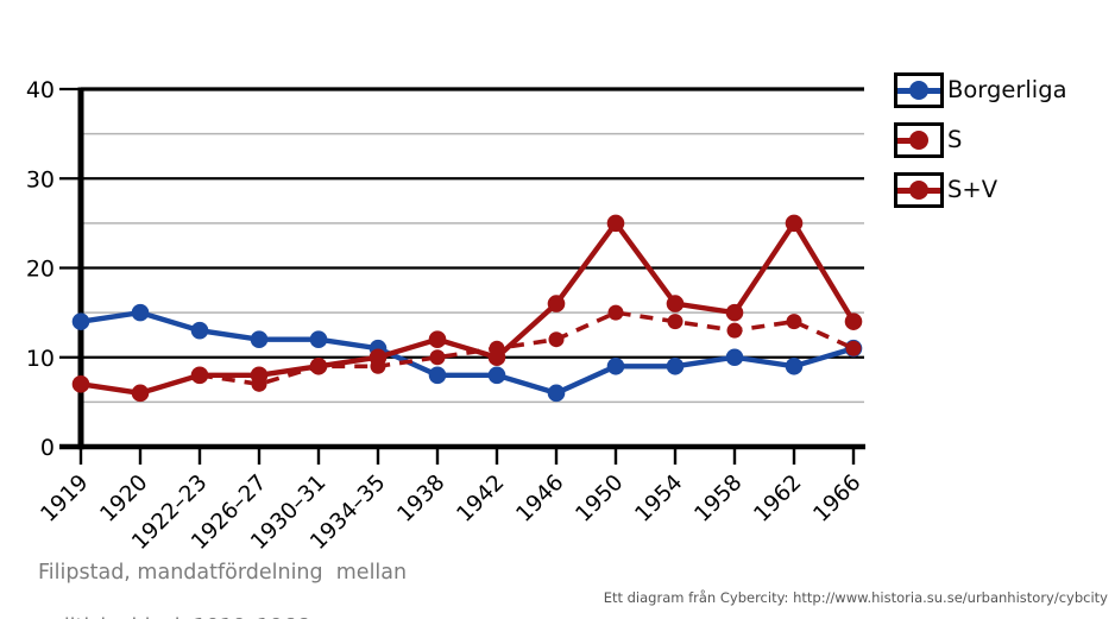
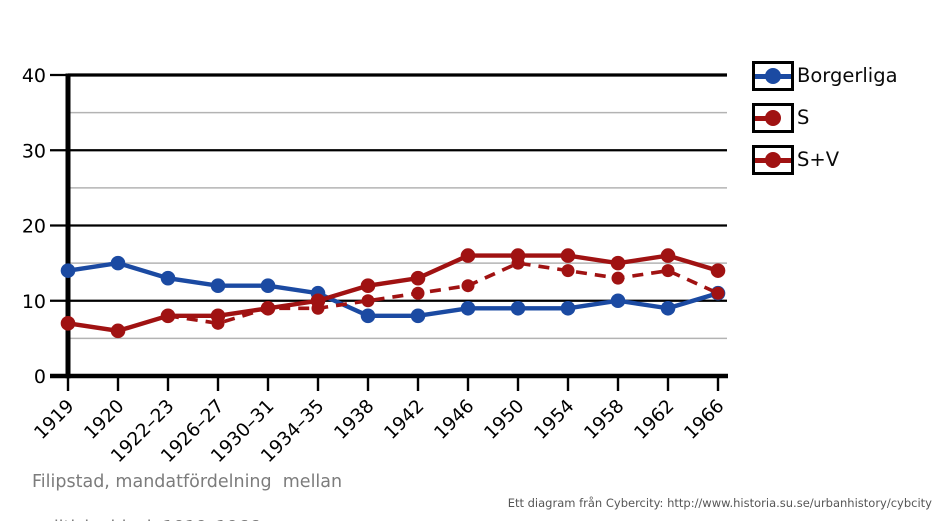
S+V/1942: 10 -> 13
Borgerliga/1946: 6 -> 9
S+V/1950: 25 -> 16
S+V/1962: 25 -> 16
